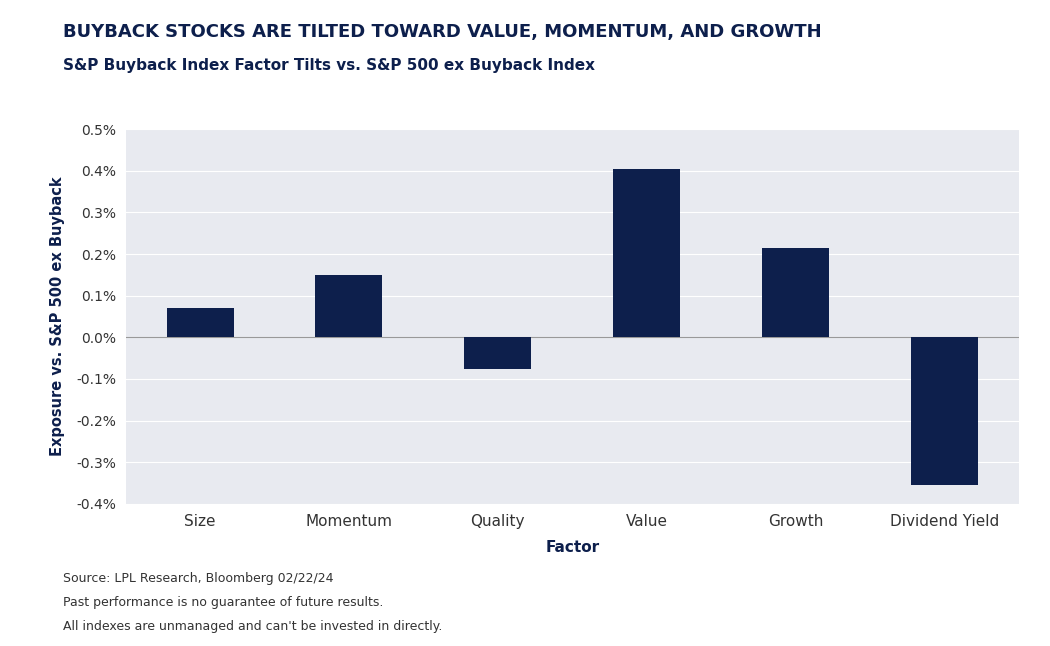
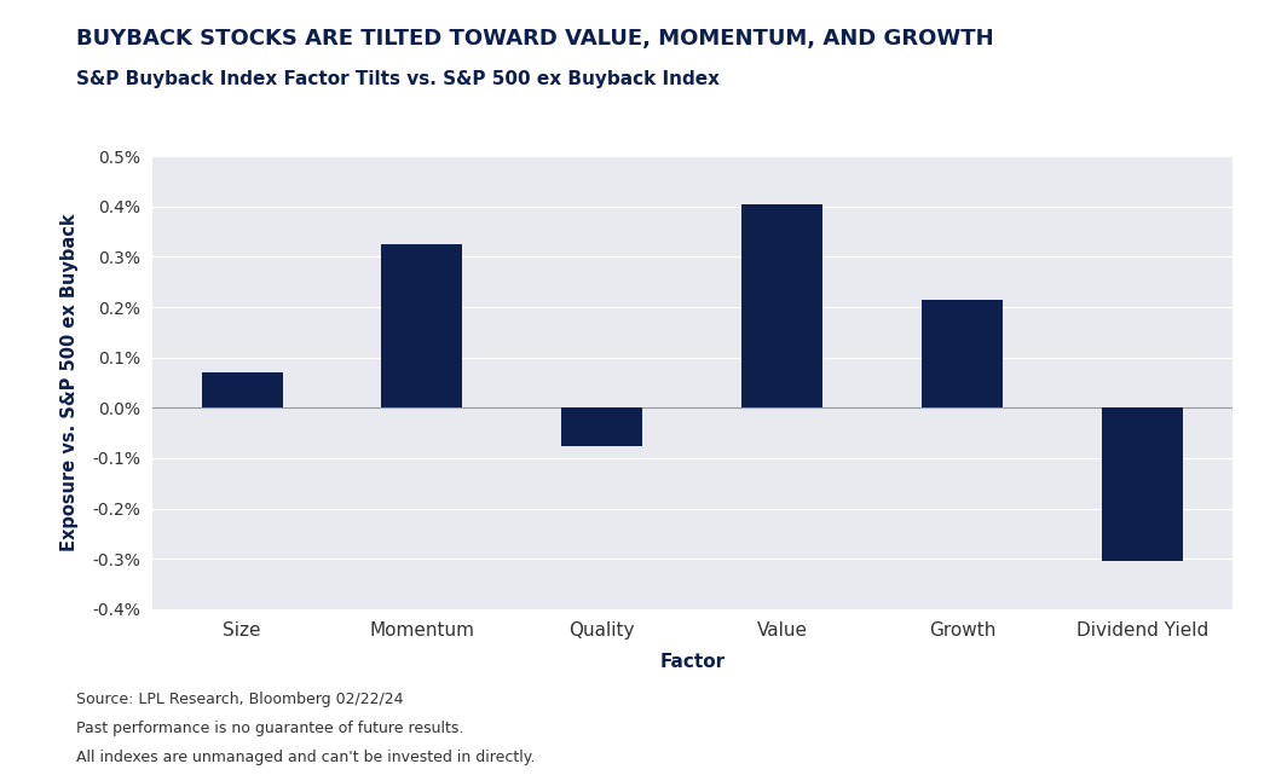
Momentum: 0.150% -> 0.325%
Dividend Yield: -0.355% -> -0.305%
